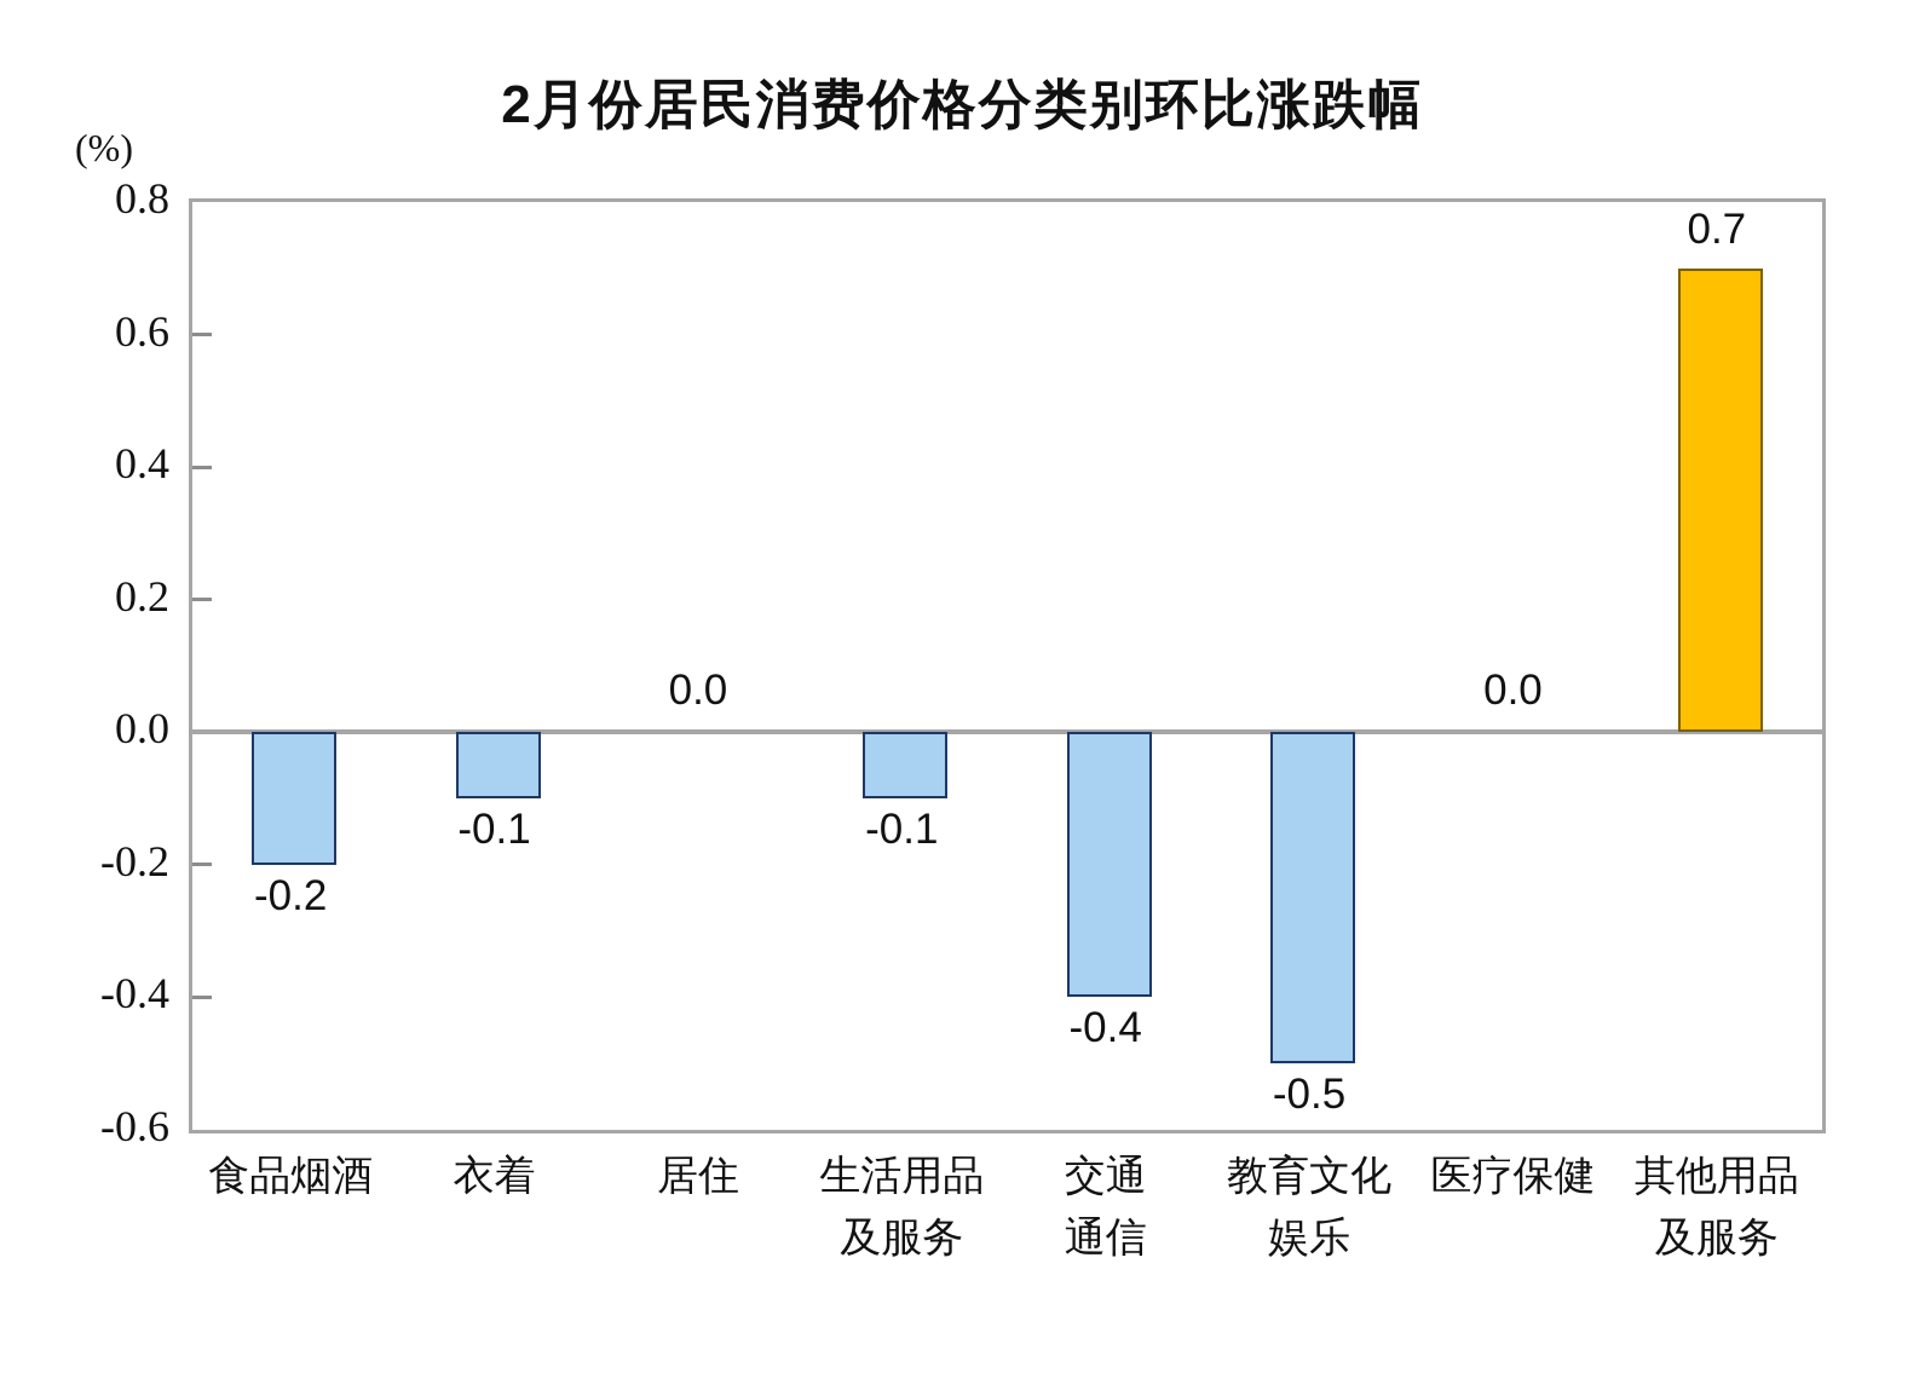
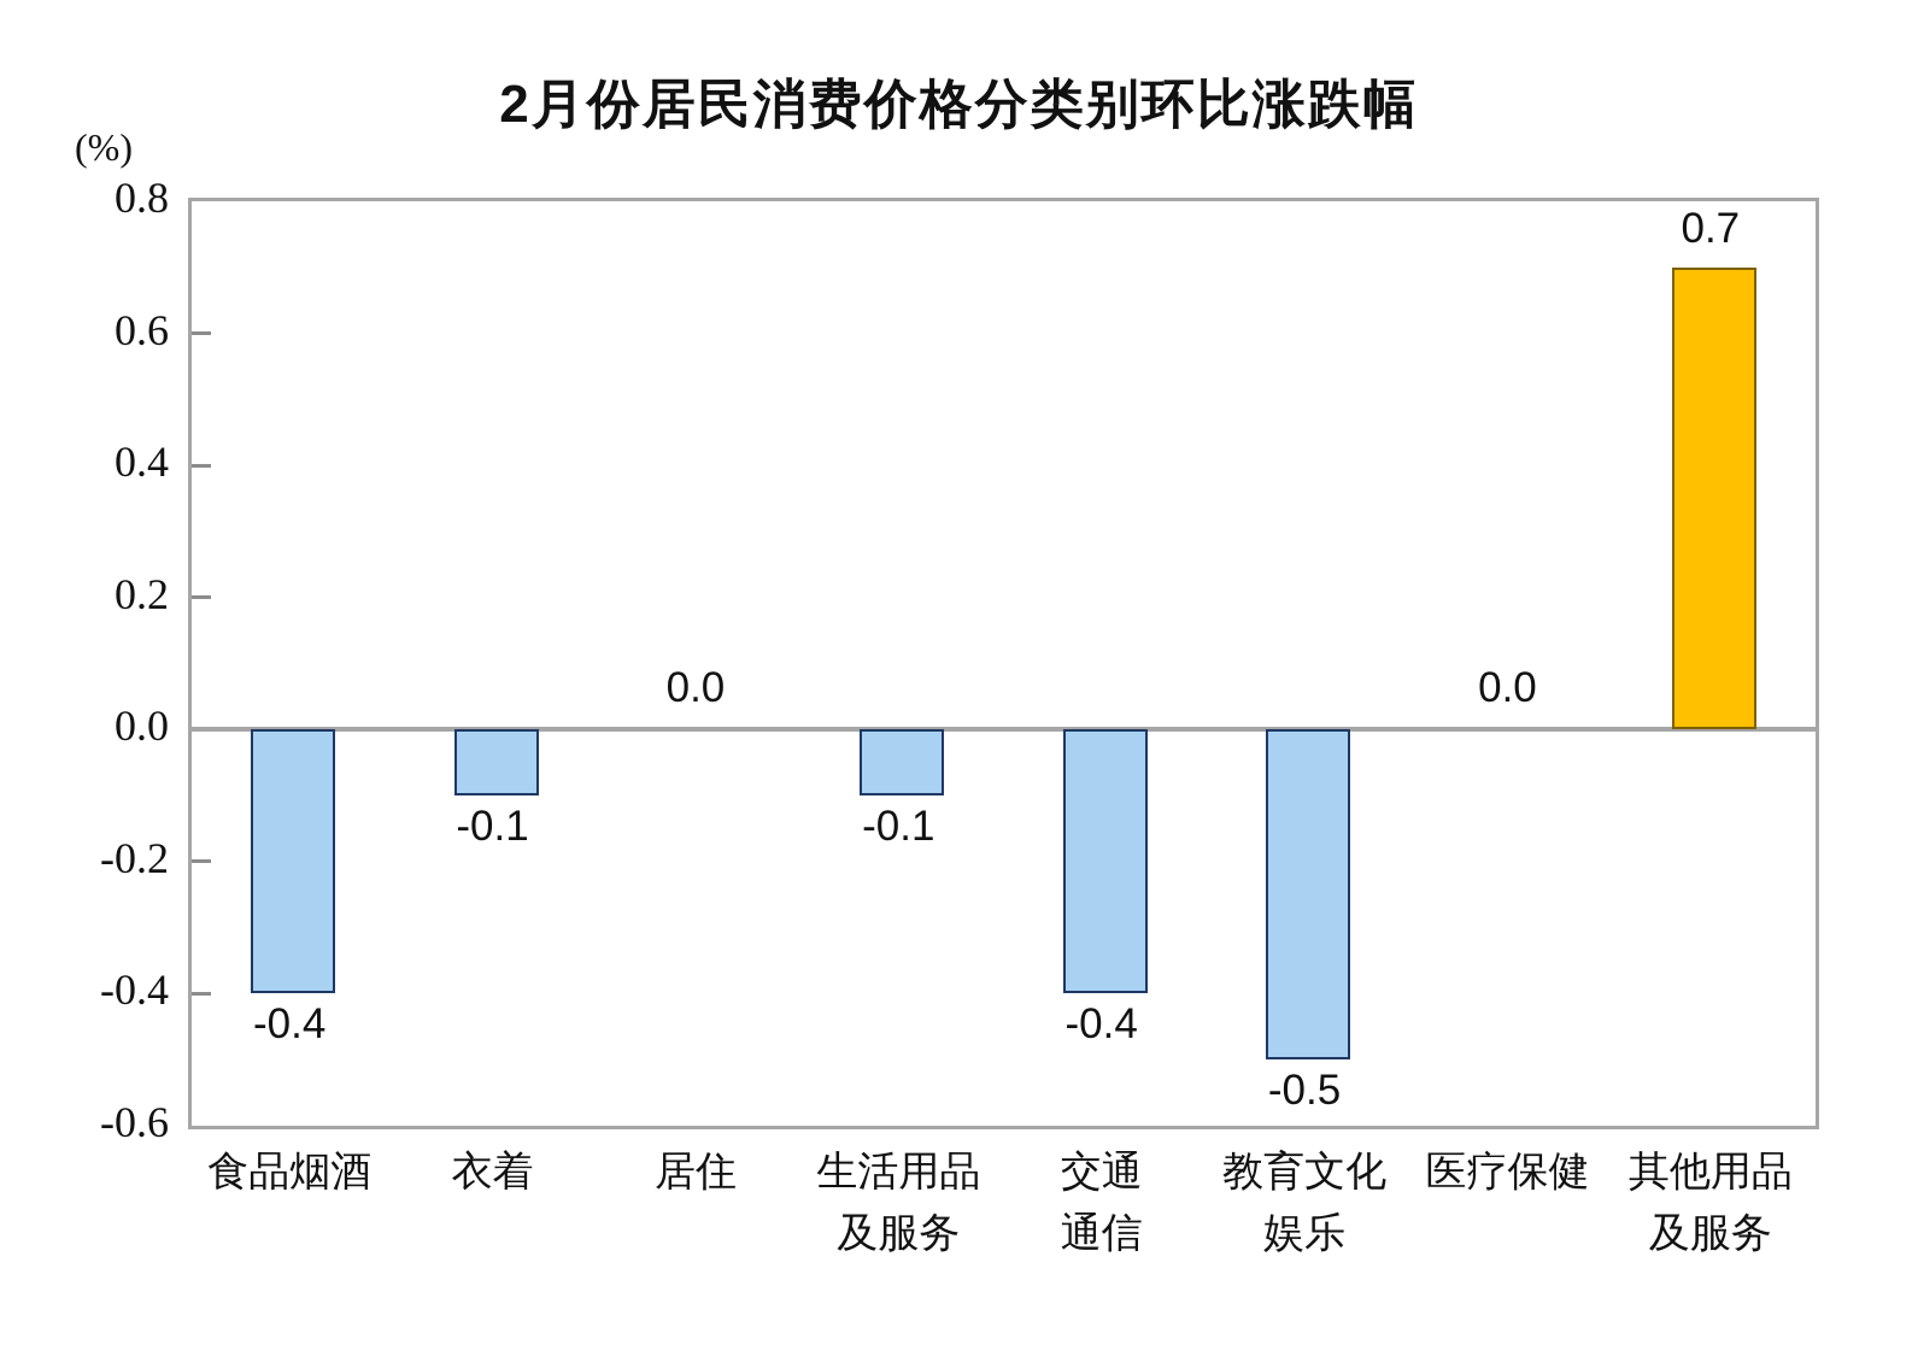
食品烟酒: -0.2 -> -0.4
